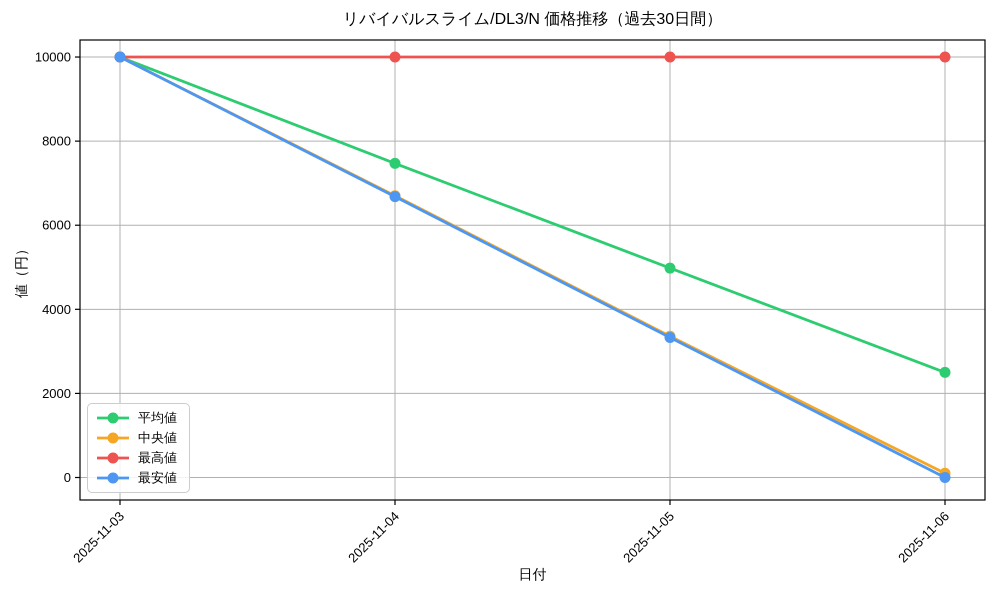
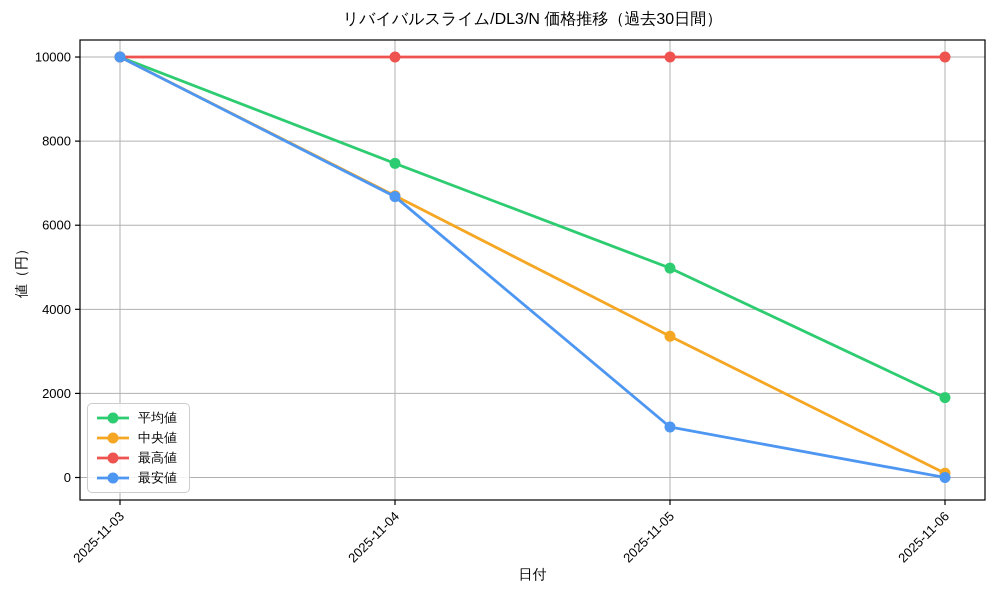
最安値/2025-11-05: 3300 -> 1200
平均値/2025-11-06: 2500 -> 1900
